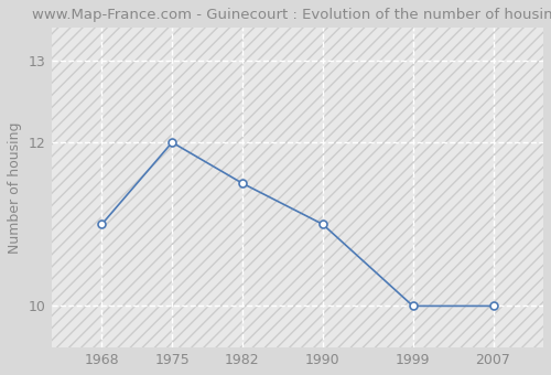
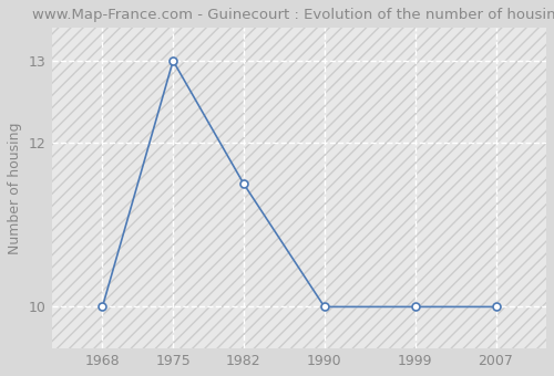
1968: 11.0 -> 10.0
1975: 12.0 -> 13.0
1990: 11.0 -> 10.0
